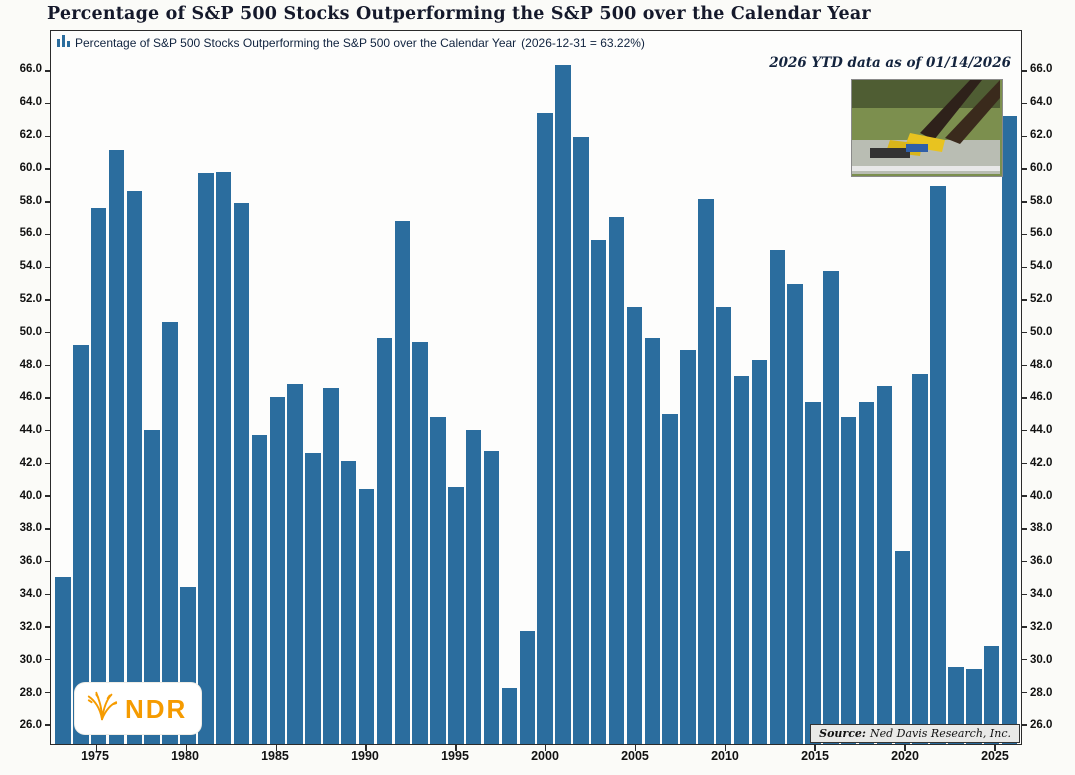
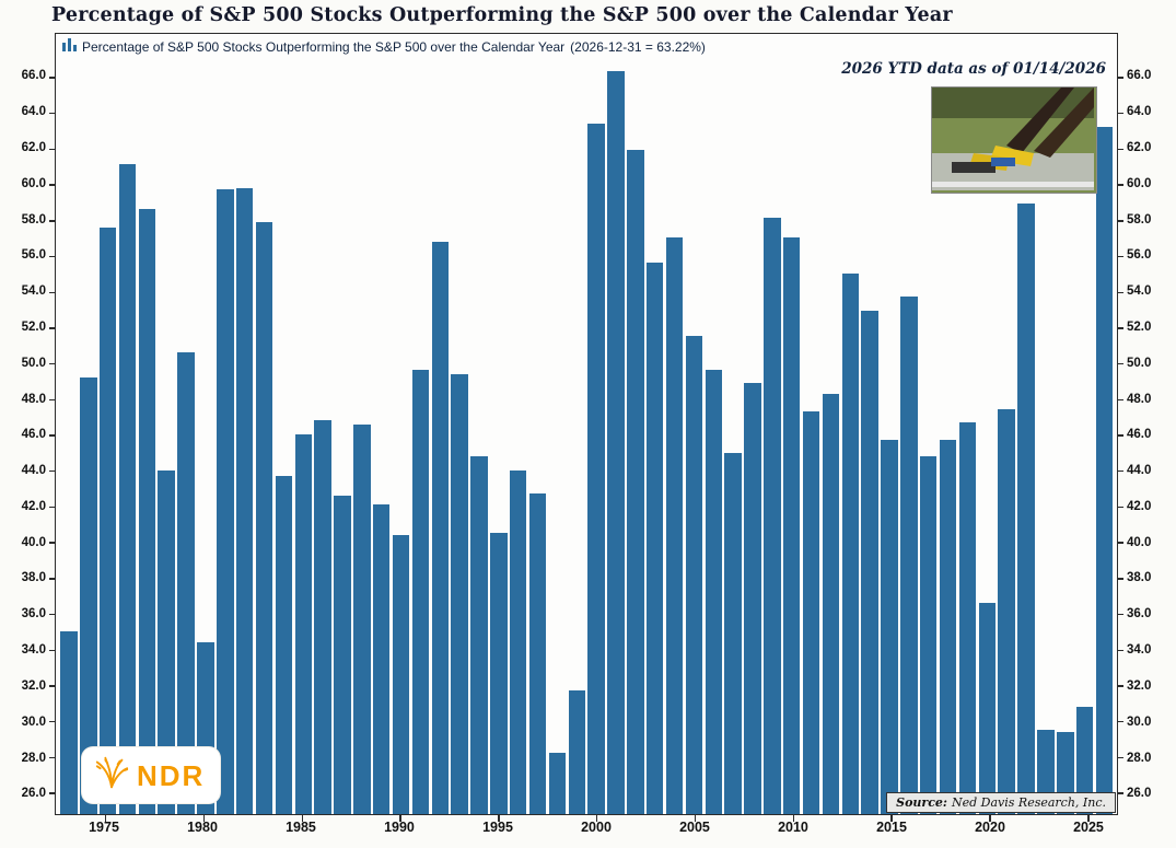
2010: 51.5 -> 57.0
